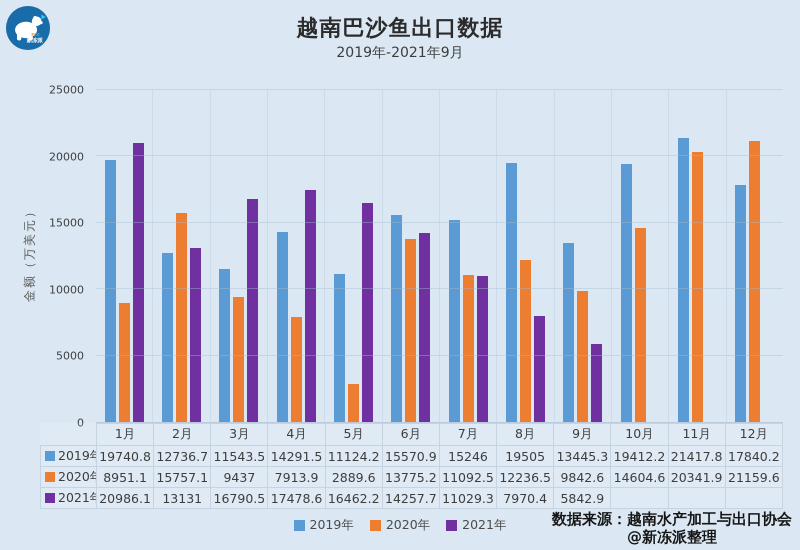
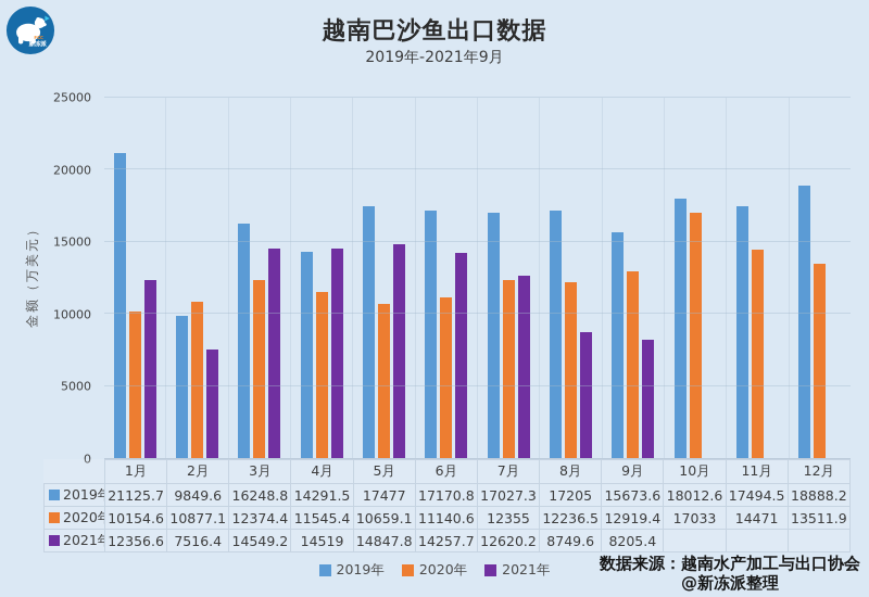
2019年/1月: 19740.8 -> 21125.7
2020年/1月: 8951.1 -> 10154.6
2021年/1月: 20986.1 -> 12356.6
2019年/2月: 12736.7 -> 9849.6
2020年/2月: 15757.1 -> 10877.1
2021年/2月: 13131 -> 7516.4
2019年/3月: 11543.5 -> 16248.8
2020年/3月: 9437 -> 12374.4
2021年/3月: 16790.5 -> 14549.2
2020年/4月: 7913.9 -> 11545.4
2021年/4月: 17478.6 -> 14519
2019年/5月: 11124.2 -> 17477
2020年/5月: 2889.6 -> 10659.1
2021年/5月: 16462.2 -> 14847.8
2019年/6月: 15570.9 -> 17170.8
2020年/6月: 13775.2 -> 11140.6
2019年/7月: 15246 -> 17027.3
2020年/7月: 11092.5 -> 12355
2021年/7月: 11029.3 -> 12620.2
2019年/8月: 19505 -> 17205
2021年/8月: 7970.4 -> 8749.6
2019年/9月: 13445.3 -> 15673.6
2020年/9月: 9842.6 -> 12919.4
2021年/9月: 5842.9 -> 8205.4
2019年/10月: 19412.2 -> 18012.6
2020年/10月: 14604.6 -> 17033
2019年/11月: 21417.8 -> 17494.5
2020年/11月: 20341.9 -> 14471
2019年/12月: 17840.2 -> 18888.2
2020年/12月: 21159.6 -> 13511.9
